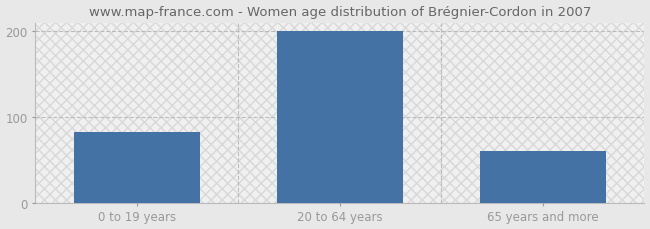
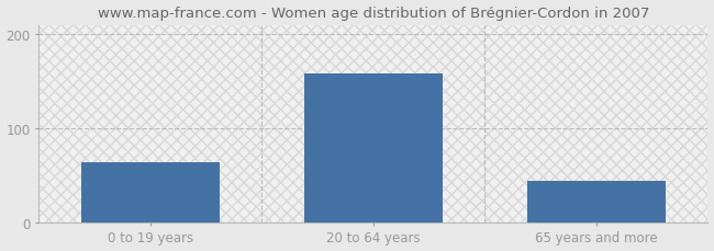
0 to 19 years: 83 -> 64
20 to 64 years: 200 -> 158
65 years and more: 60 -> 44
